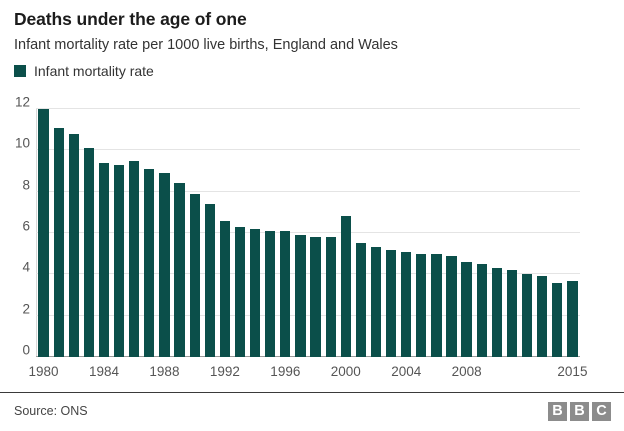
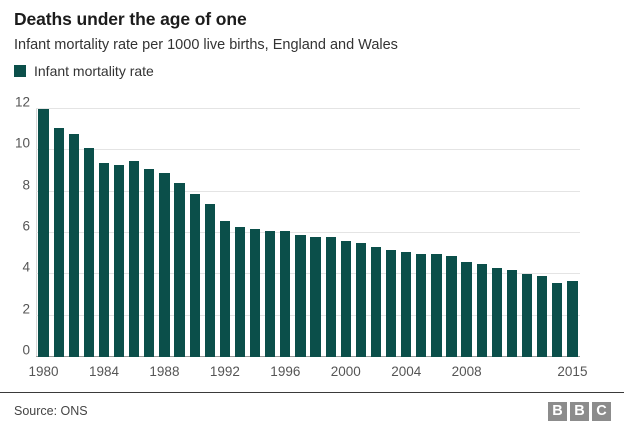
2000: 6.8 -> 5.6
